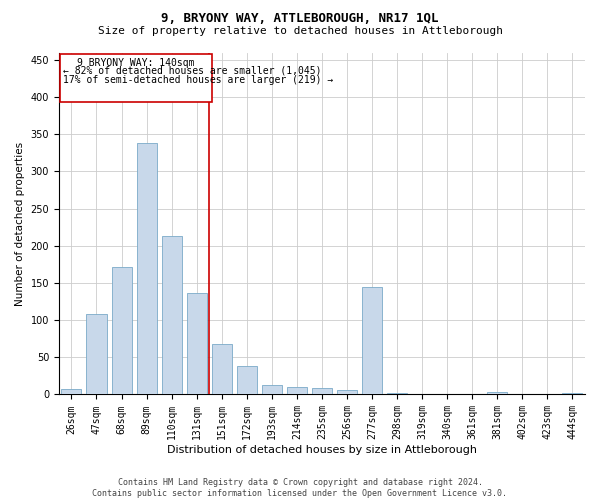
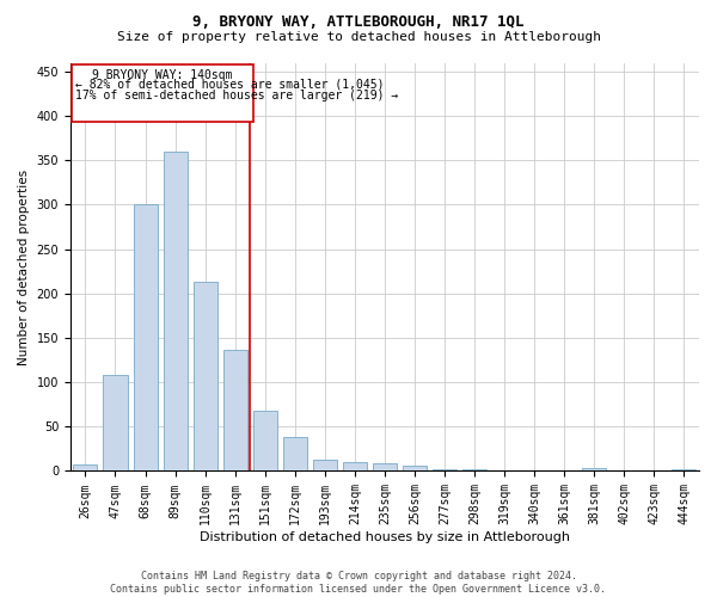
68sqm: 172 -> 300
89sqm: 338 -> 360
277sqm: 144 -> 2
